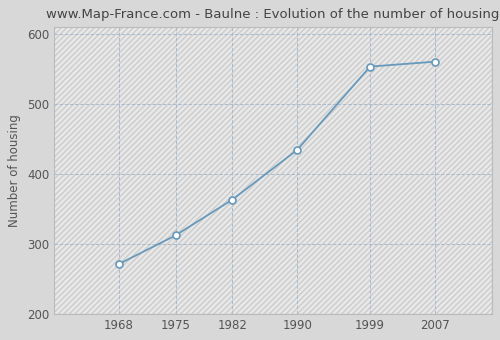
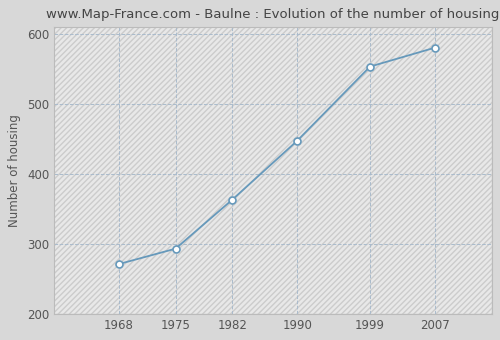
1975: 312 -> 293
1990: 434 -> 447
2007: 560 -> 580
